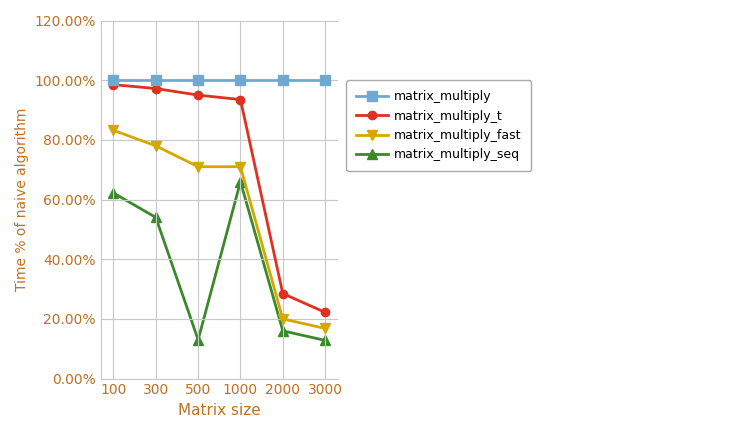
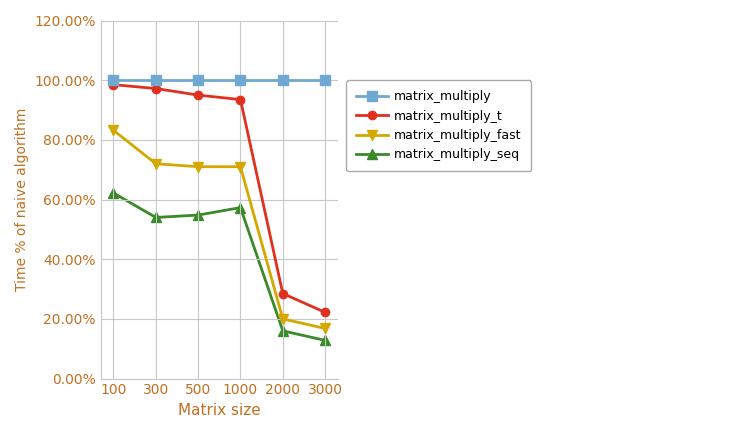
matrix_multiply_fast/300: 78.0% -> 72.0%
matrix_multiply_seq/500: 13.0% -> 54.8%
matrix_multiply_seq/1000: 66.0% -> 57.3%
